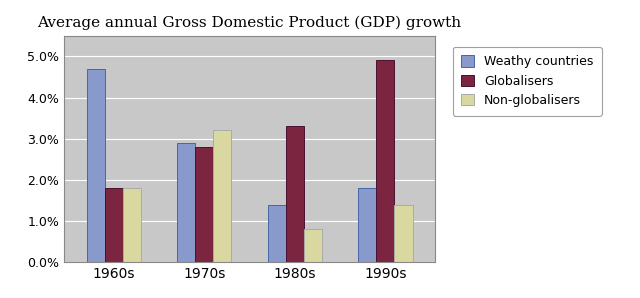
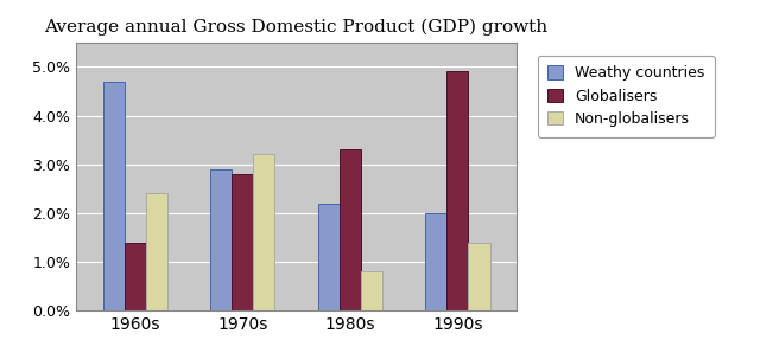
Globalisers/1960s: 1.8% -> 1.4%
Non-globalisers/1960s: 1.8% -> 2.4%
Weathy countries/1980s: 1.4% -> 2.2%
Weathy countries/1990s: 1.8% -> 2.0%
